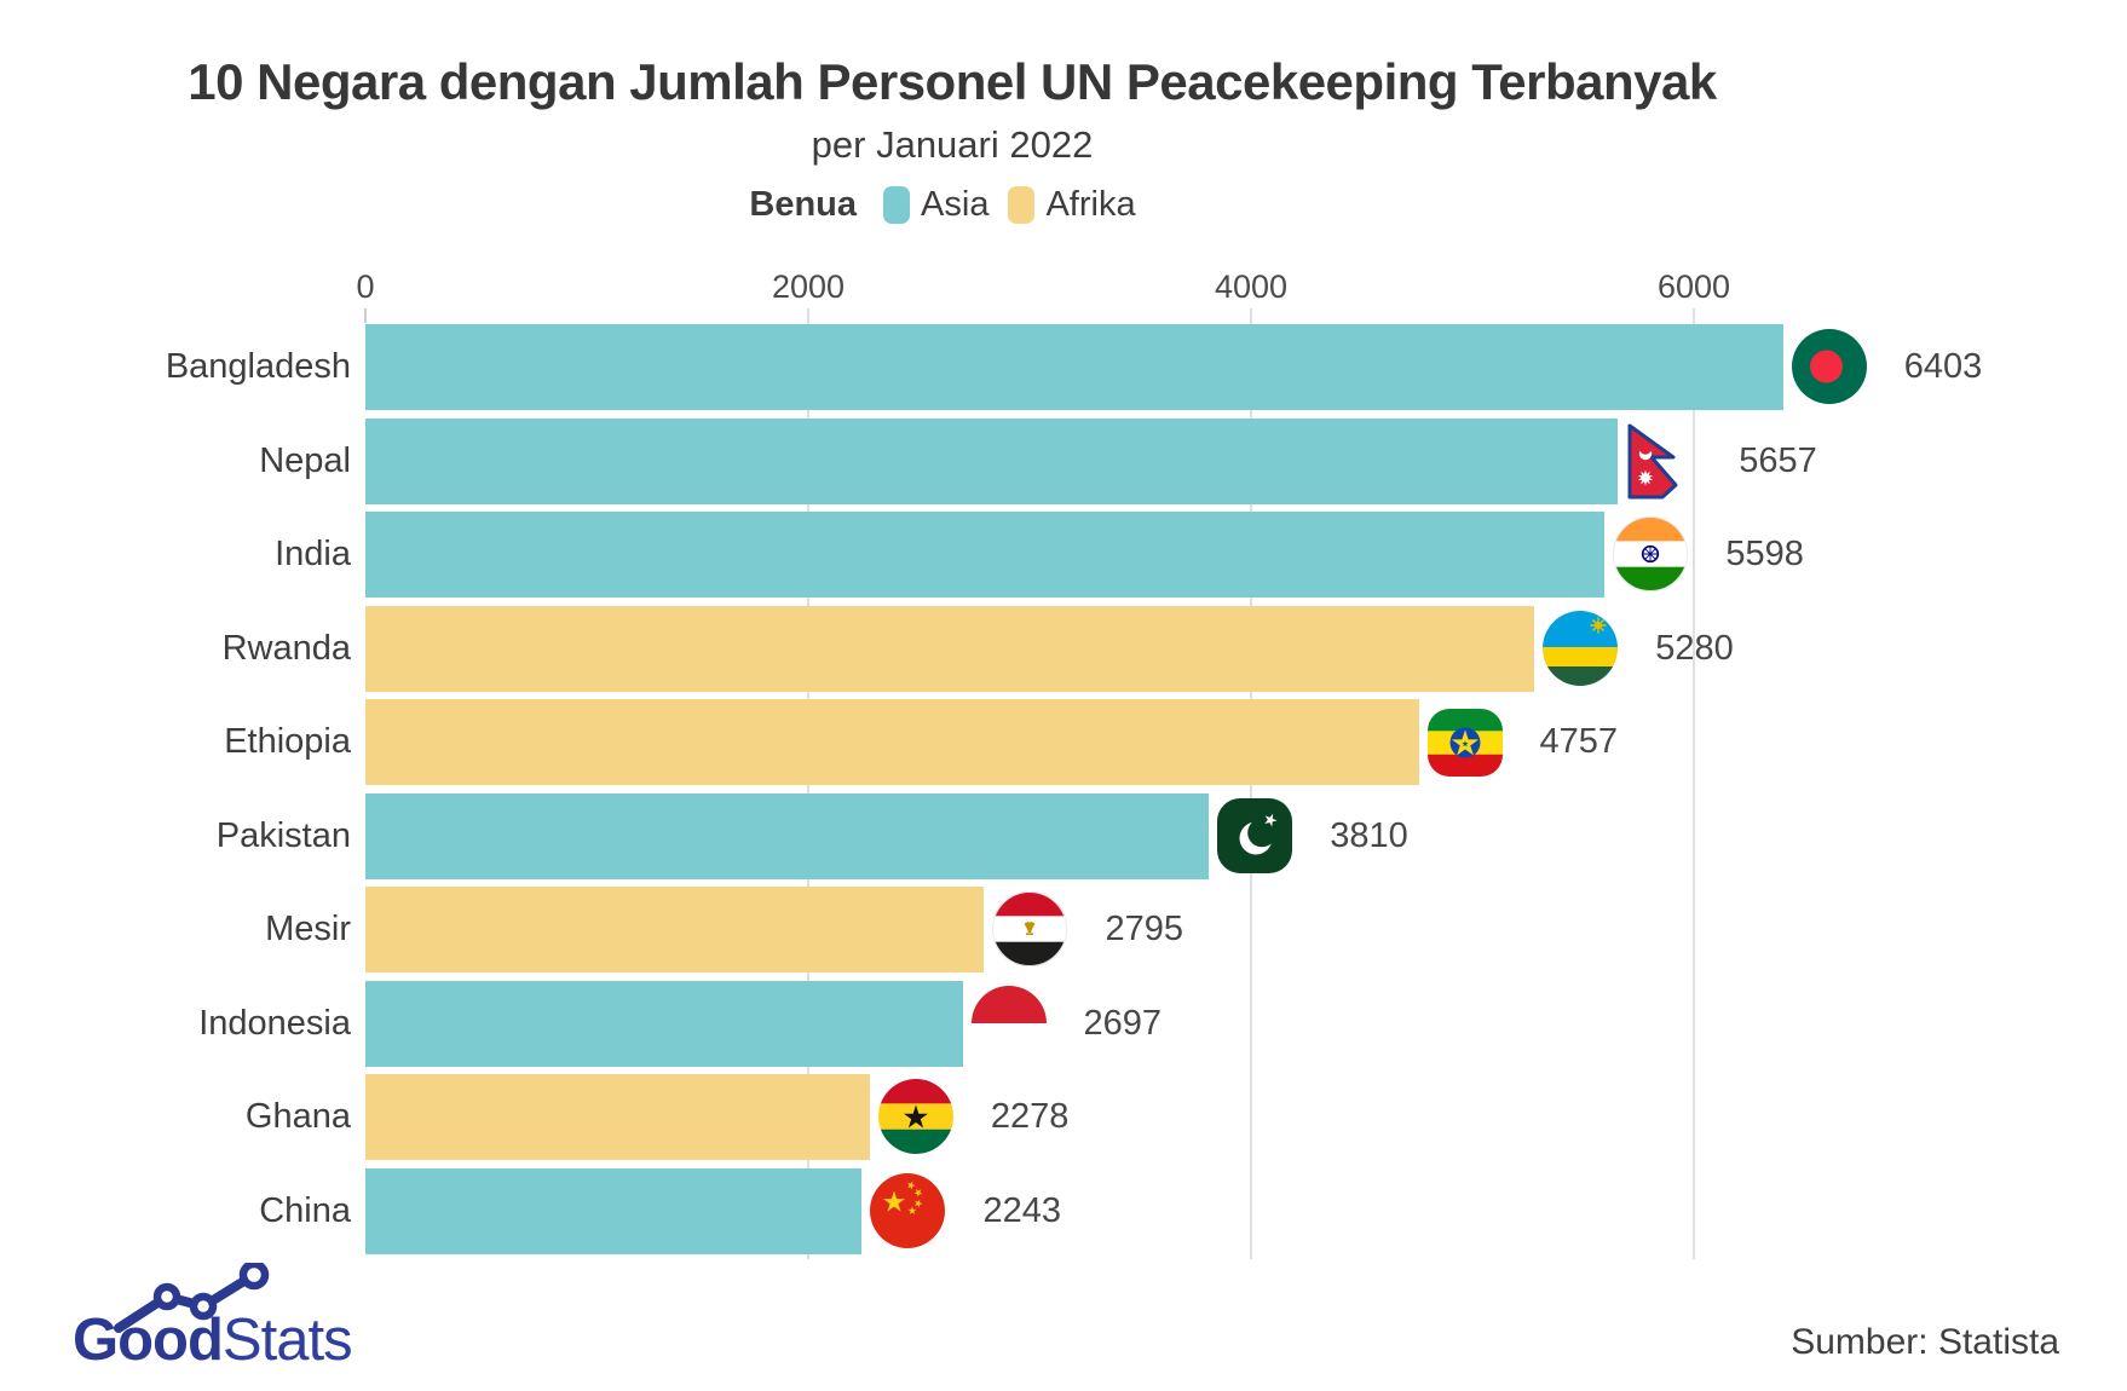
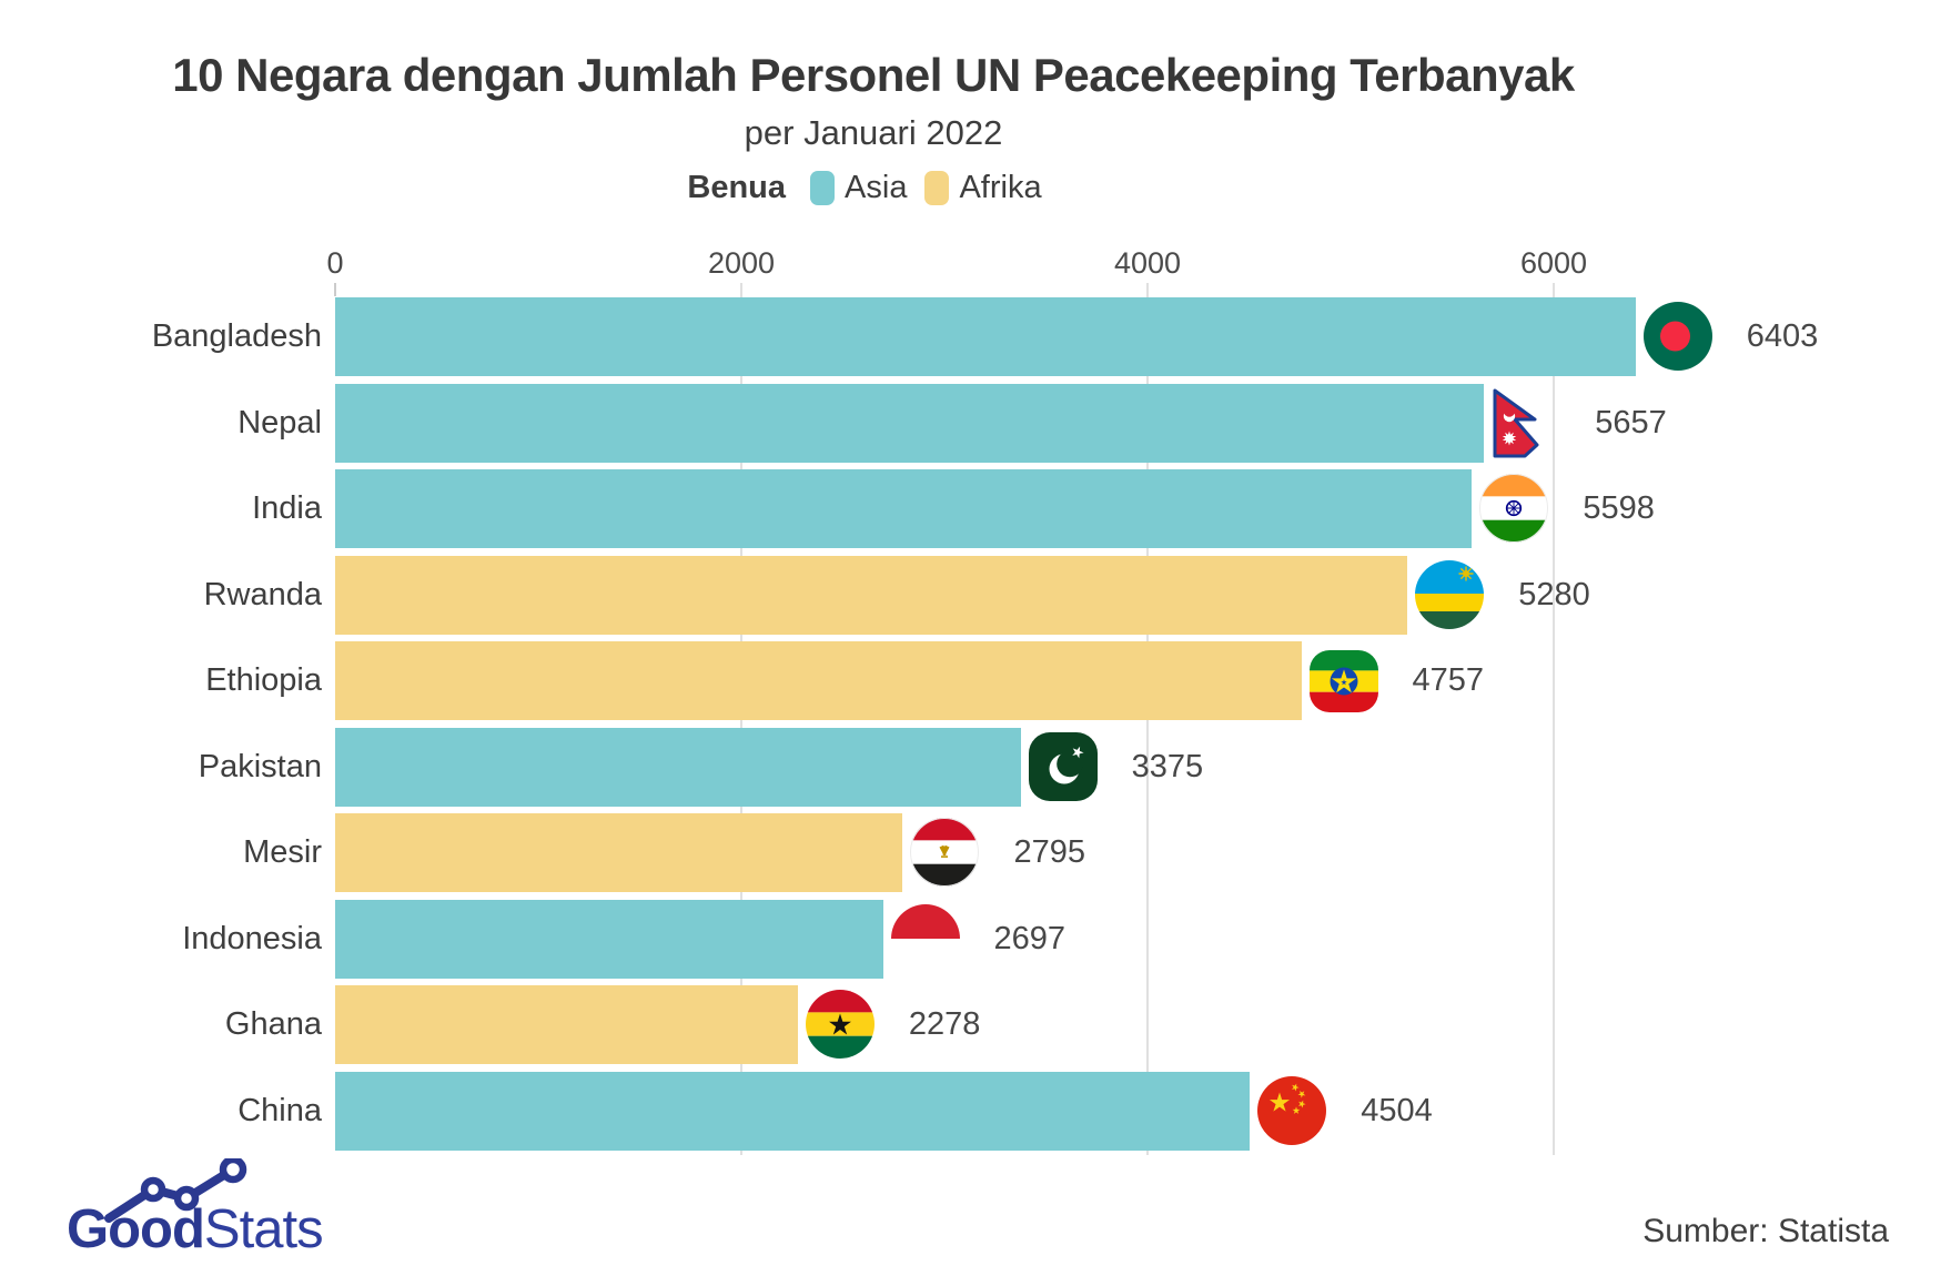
Pakistan: 3810 -> 3375
China: 2243 -> 4504
